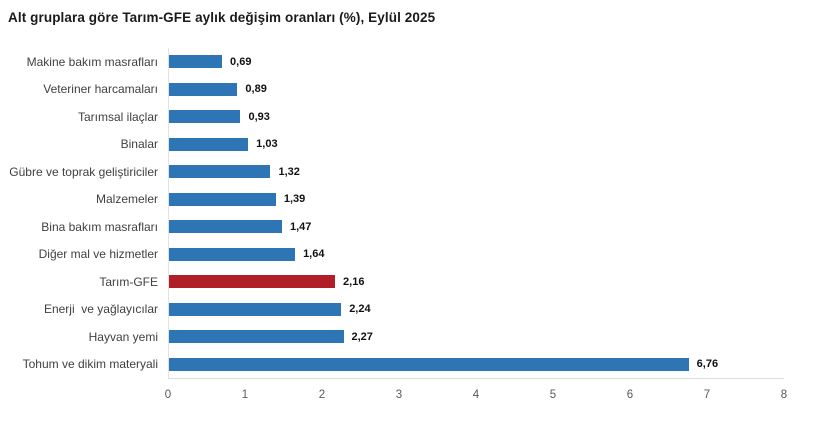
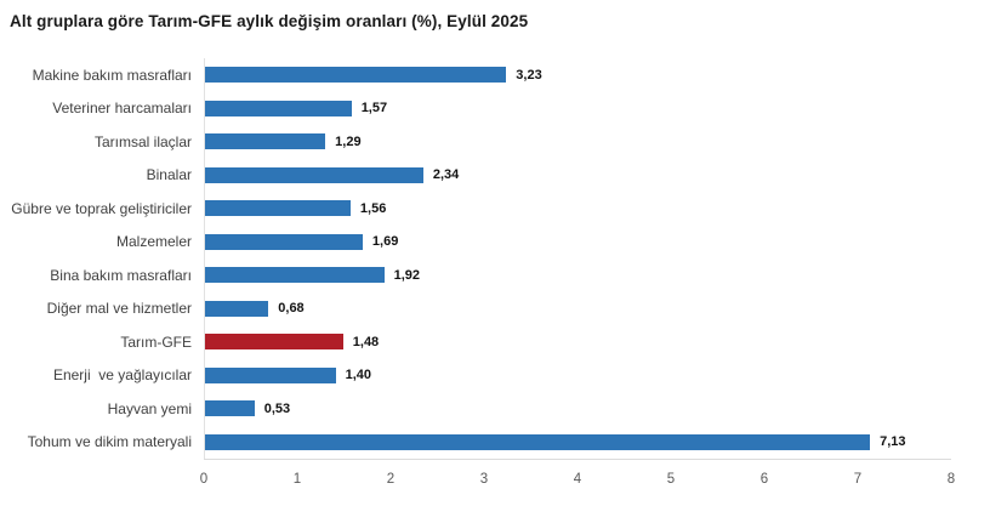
Makine bakım masrafları: 0,69 -> 3,23
Veteriner harcamaları: 0,89 -> 1,57
Tarımsal ilaçlar: 0,93 -> 1,29
Binalar: 1,03 -> 2,34
Gübre ve toprak geliştiriciler: 1,32 -> 1,56
Malzemeler: 1,39 -> 1,69
Bina bakım masrafları: 1,47 -> 1,92
Diğer mal ve hizmetler: 1,64 -> 0,68
Tarım-GFE: 2,16 -> 1,48
Enerji ve yağlayıcılar: 2,24 -> 1,40
Hayvan yemi: 2,27 -> 0,53
Tohum ve dikim materyali: 6,76 -> 7,13
